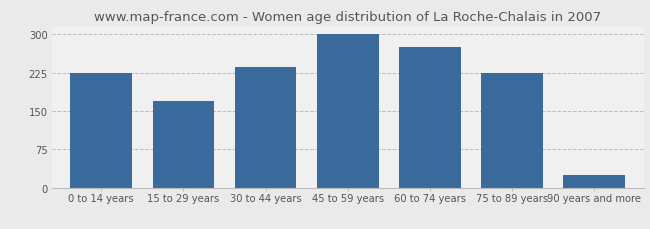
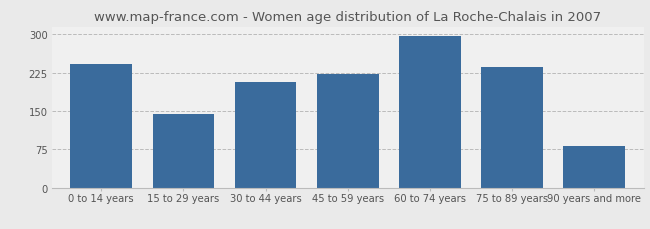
0 to 14 years: 225 -> 242
15 to 29 years: 170 -> 144
30 to 44 years: 235 -> 206
45 to 59 years: 300 -> 222
60 to 74 years: 275 -> 296
75 to 89 years: 225 -> 236
90 years and more: 25 -> 82
